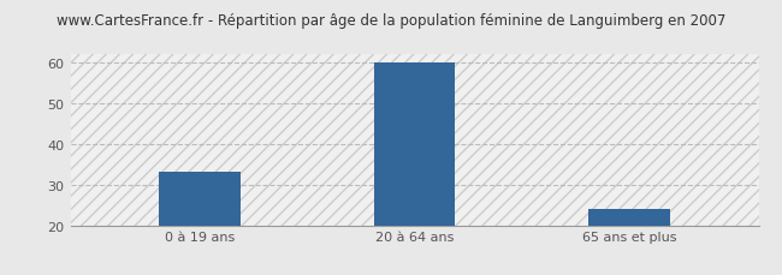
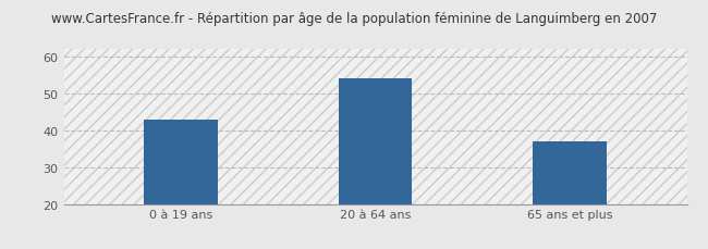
0 à 19 ans: 33 -> 43
20 à 64 ans: 60 -> 54
65 ans et plus: 24 -> 37
